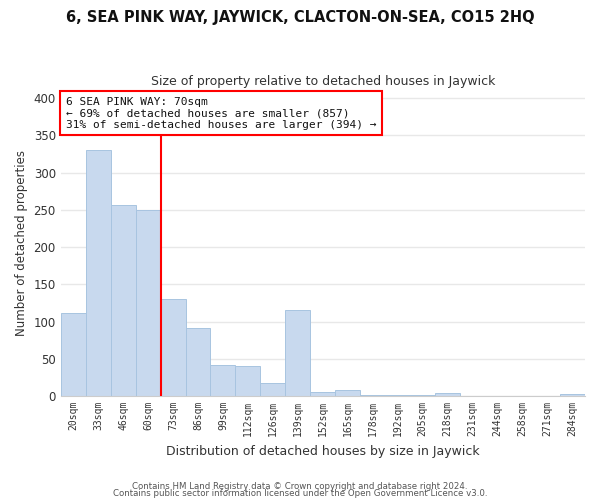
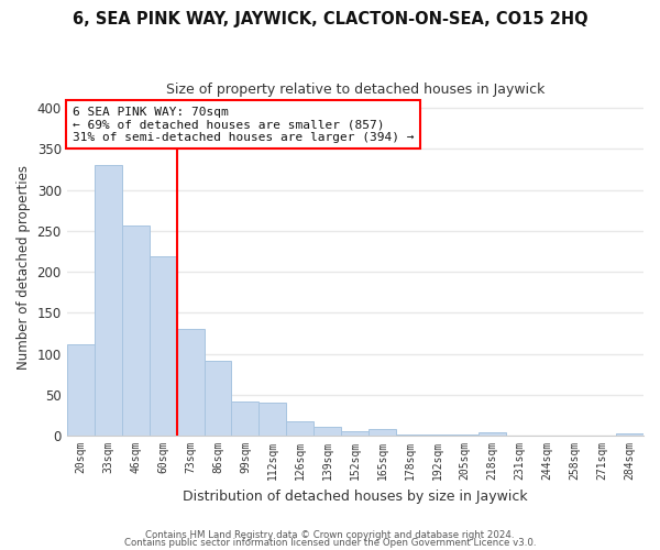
60sqm: 250 -> 219
139sqm: 116 -> 11
